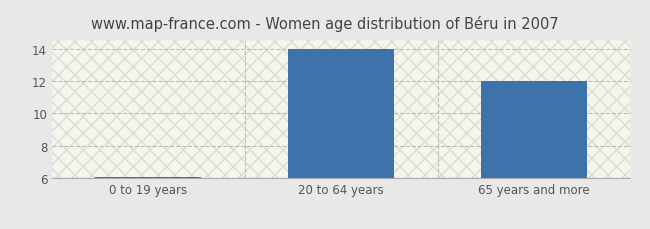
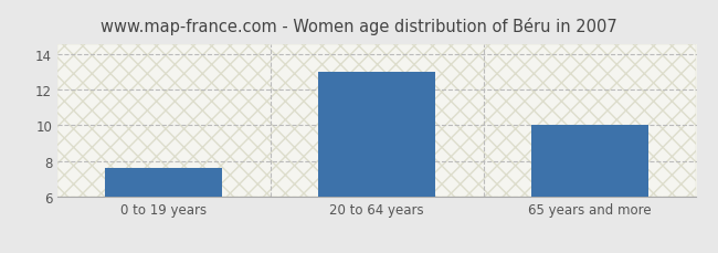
0 to 19 years: 6.1 -> 7.6
20 to 64 years: 14.0 -> 13.0
65 years and more: 12.0 -> 10.0
